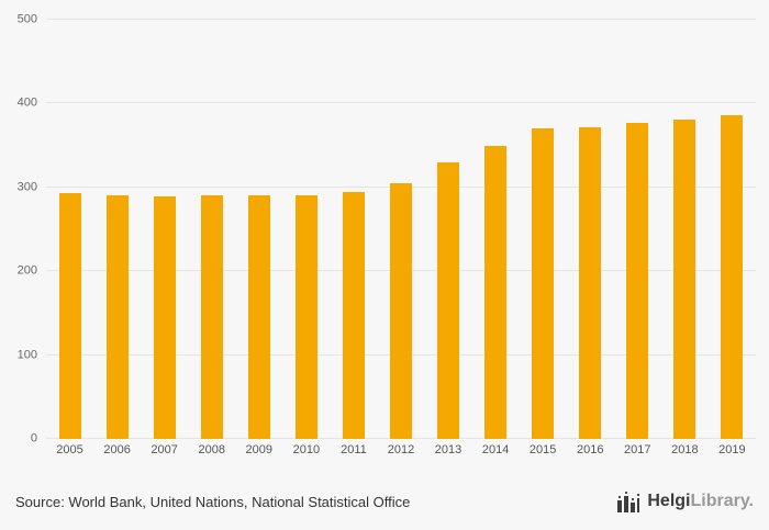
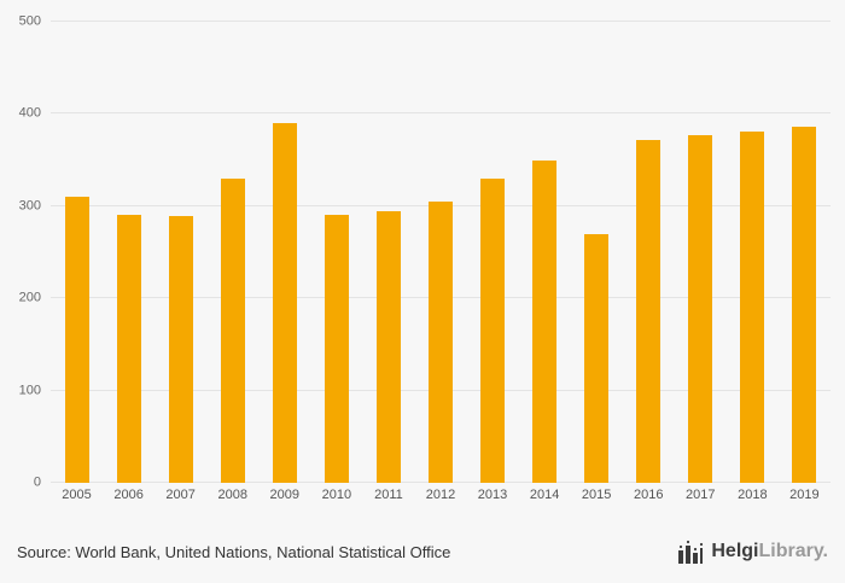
2005: 290 -> 310
2008: 290 -> 330
2009: 290 -> 390
2015: 370 -> 270
